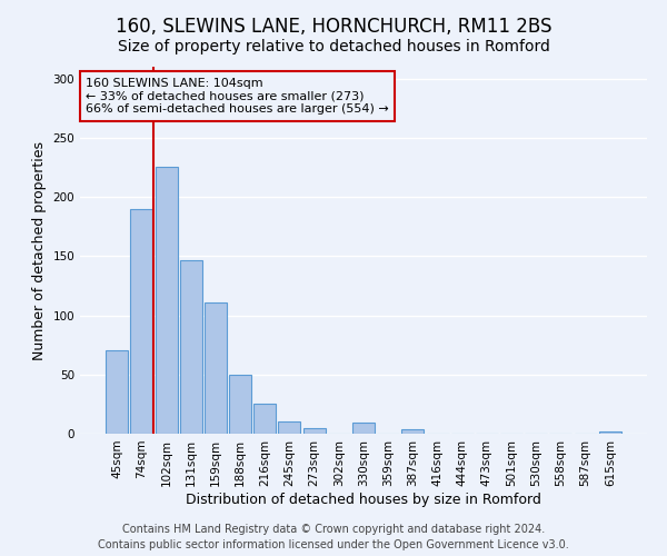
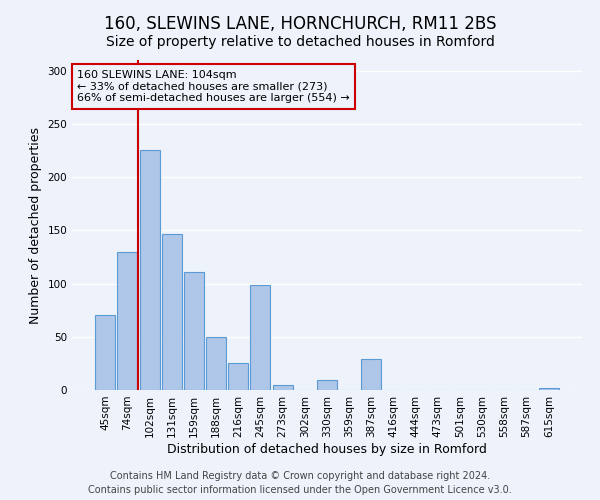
74sqm: 190 -> 130
245sqm: 10 -> 99
387sqm: 4 -> 29
